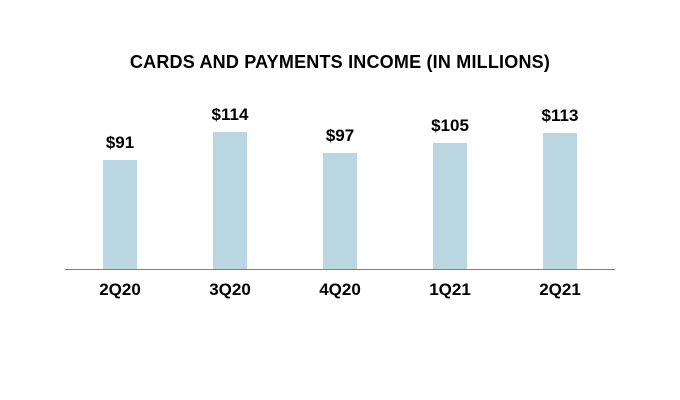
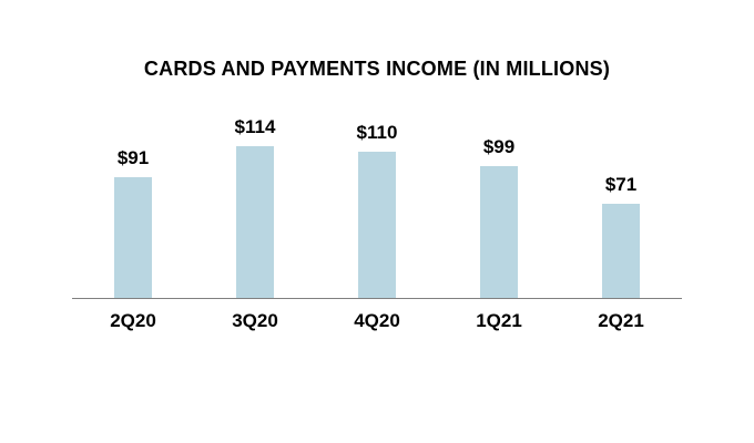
4Q20: $97 -> $110
1Q21: $105 -> $99
2Q21: $113 -> $71
